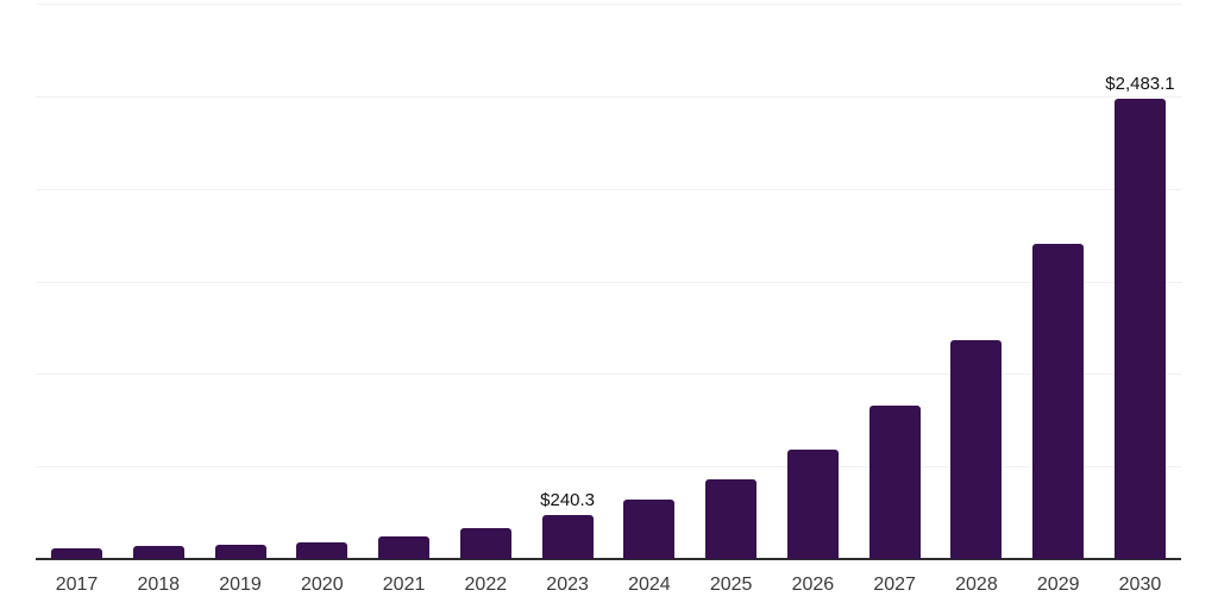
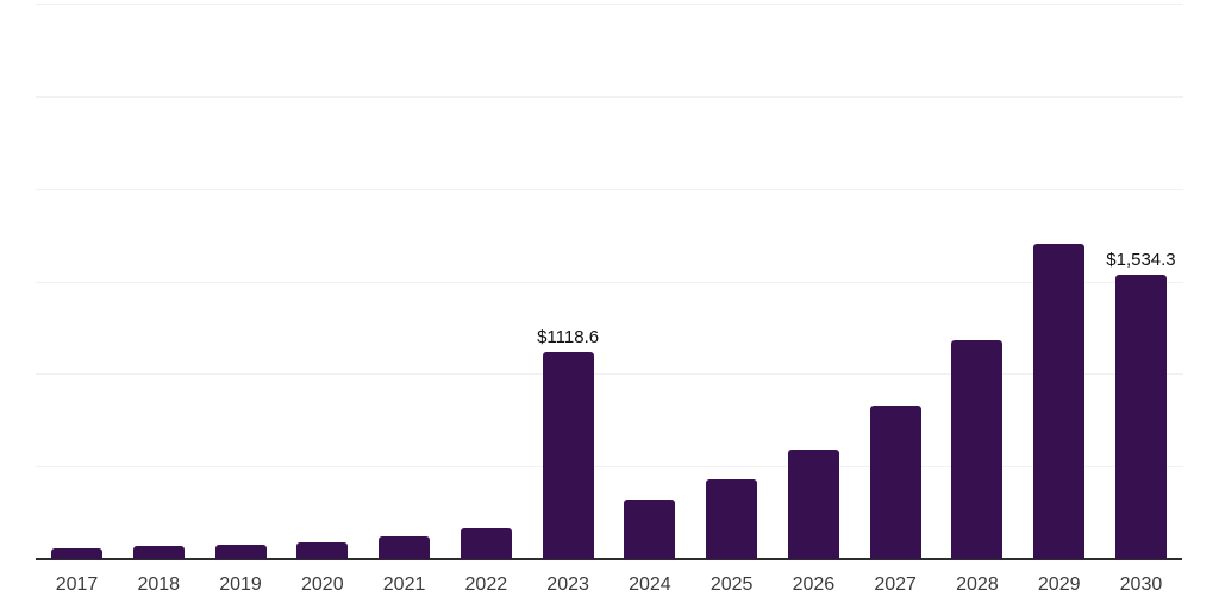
2023: $240.3 -> $1118.6
2030: $2,483.1 -> $1,534.3
